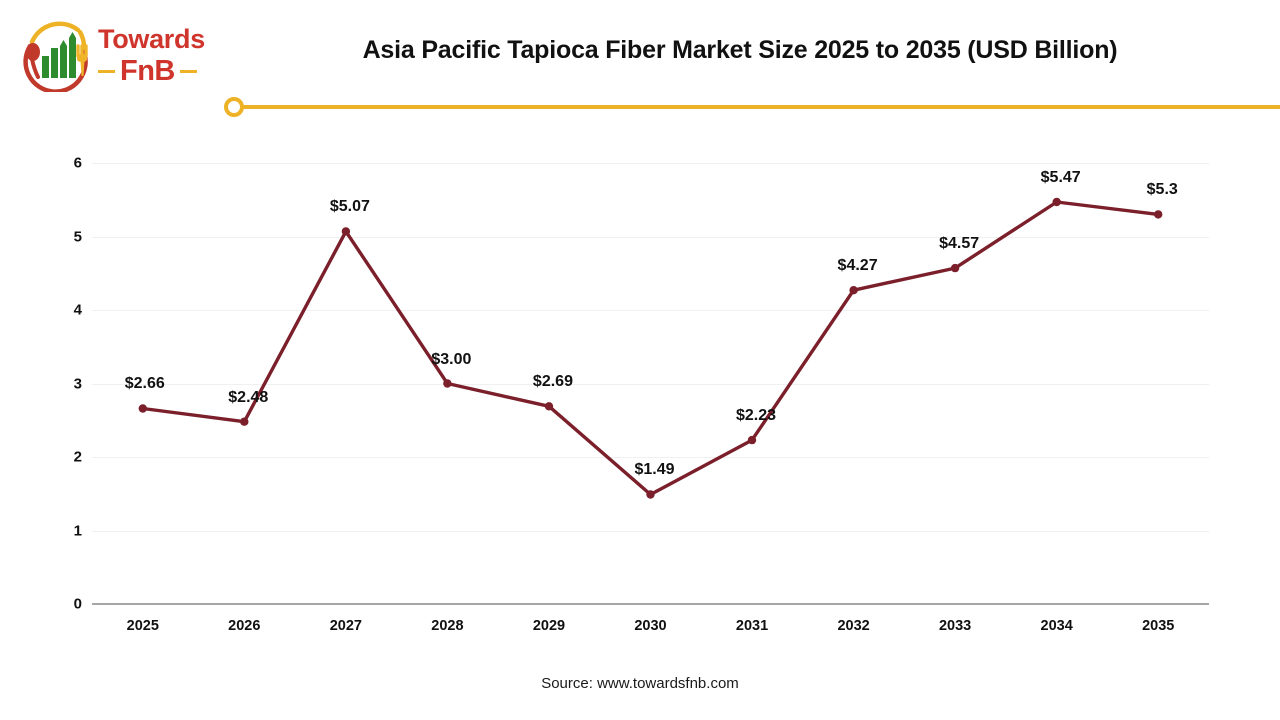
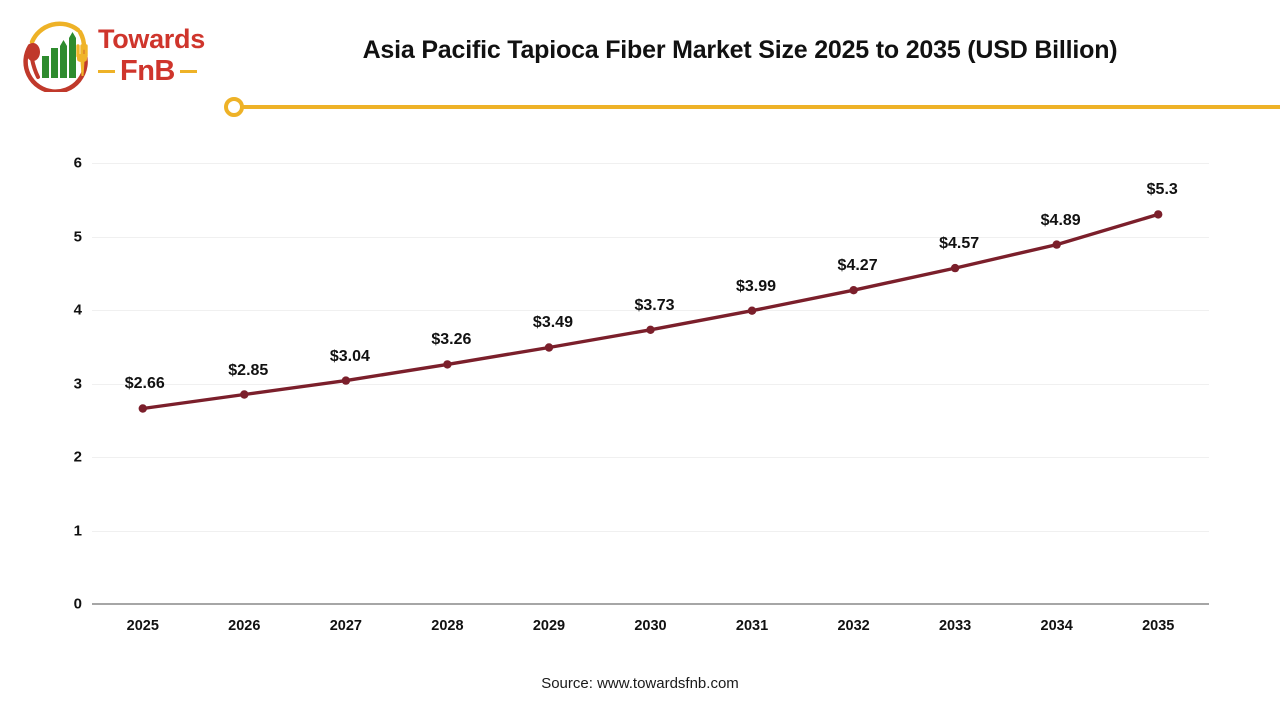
2026: $2.48 -> $2.85
2027: $5.07 -> $3.04
2028: $3.00 -> $3.26
2029: $2.69 -> $3.49
2030: $1.49 -> $3.73
2031: $2.23 -> $3.99
2034: $5.47 -> $4.89
